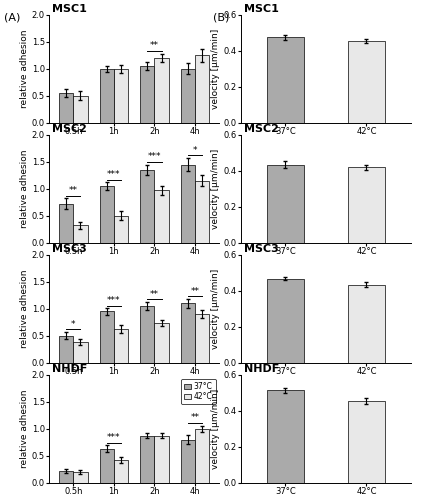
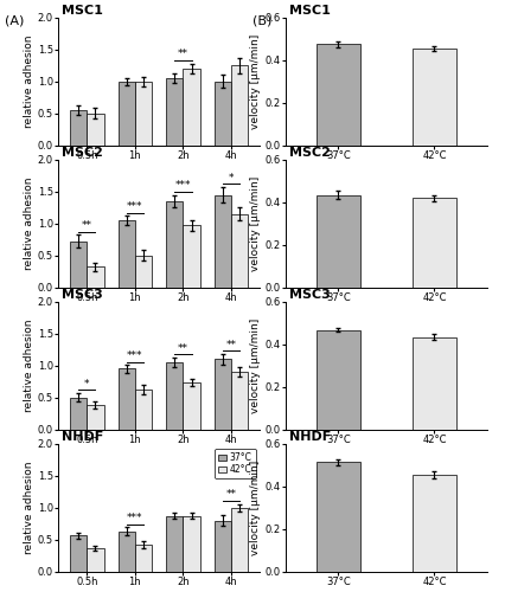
37°C/0.5h: 0.22 -> 0.56
42°C/0.5h: 0.20 -> 0.36
